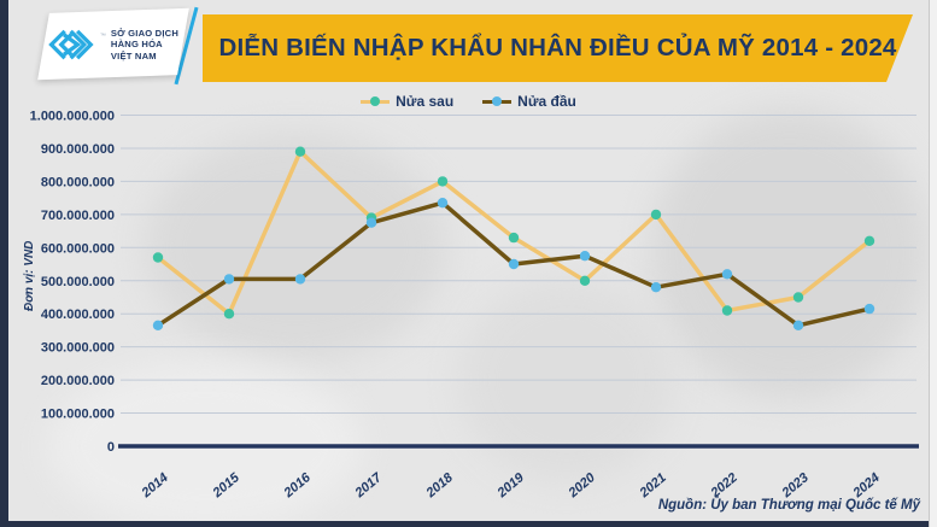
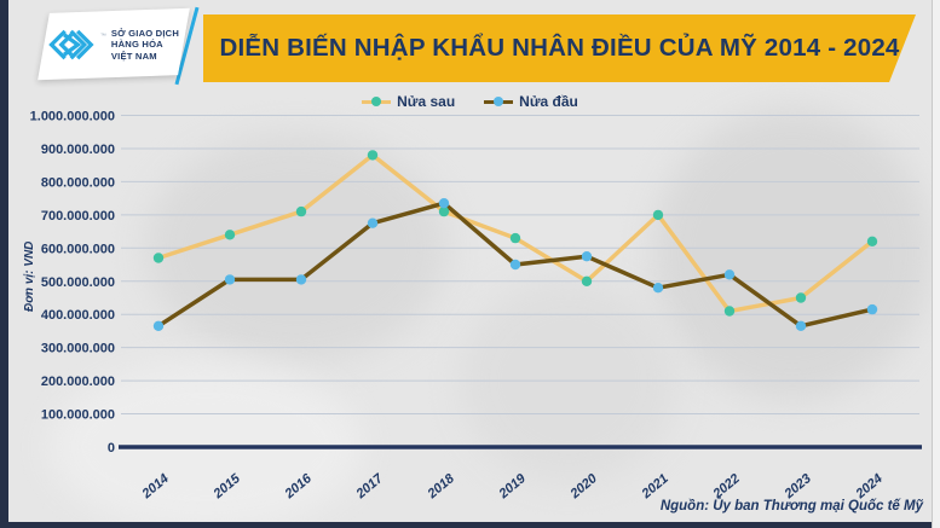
Nửa sau/2015: 400000000 -> 640000000
Nửa sau/2016: 890000000 -> 710000000
Nửa sau/2017: 690000000 -> 880000000
Nửa sau/2018: 800000000 -> 710000000
